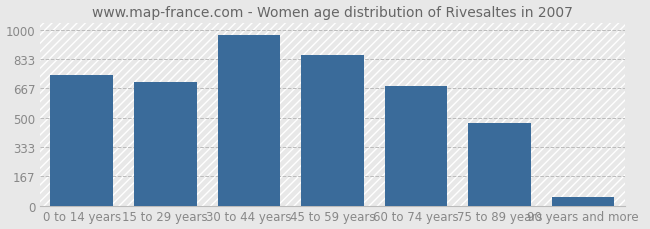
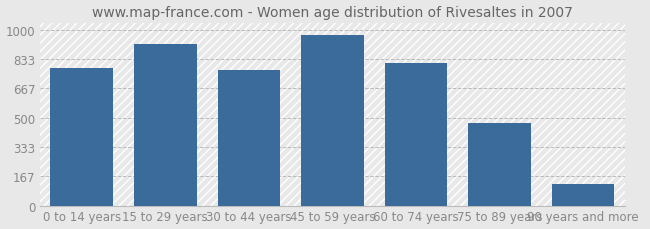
0 to 14 years: 740 -> 780
15 to 29 years: 700 -> 920
30 to 44 years: 970 -> 770
45 to 59 years: 860 -> 970
60 to 74 years: 680 -> 810
90 years and more: 50 -> 120
